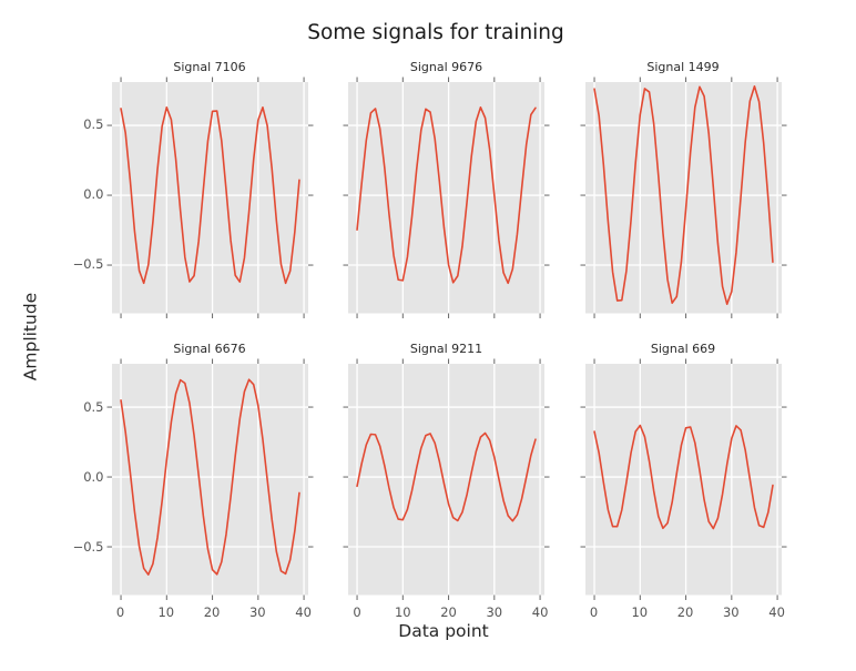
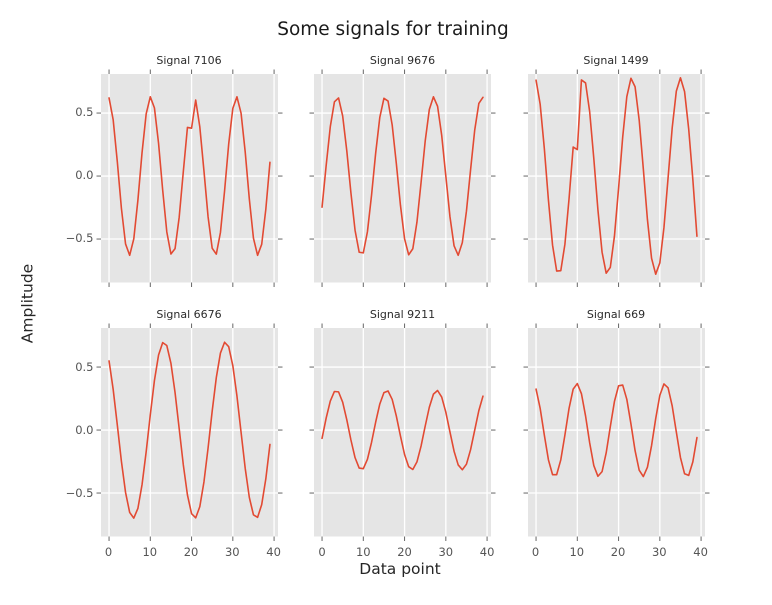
Signal 1499/10: 0.58 -> 0.21
Signal 7106/20: 0.60 -> 0.38
